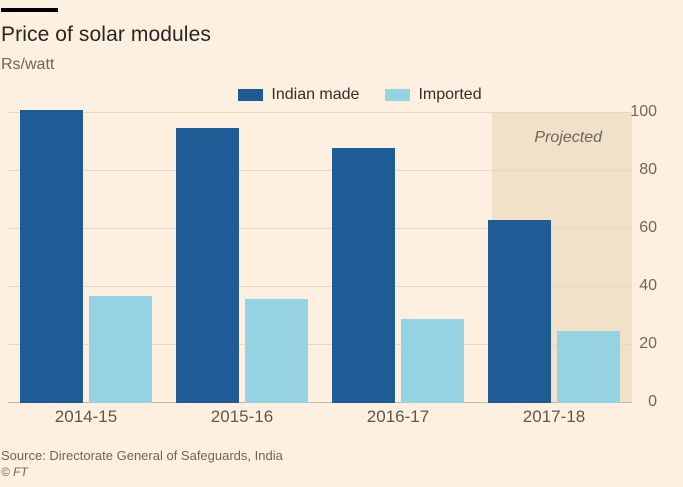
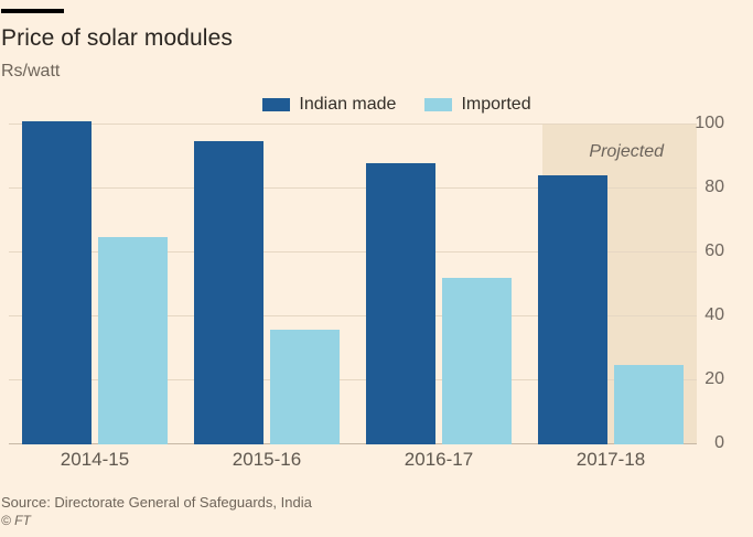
Imported/2014-15: 37 -> 65
Imported/2016-17: 29 -> 52
Indian made/2017-18: 63 -> 84
